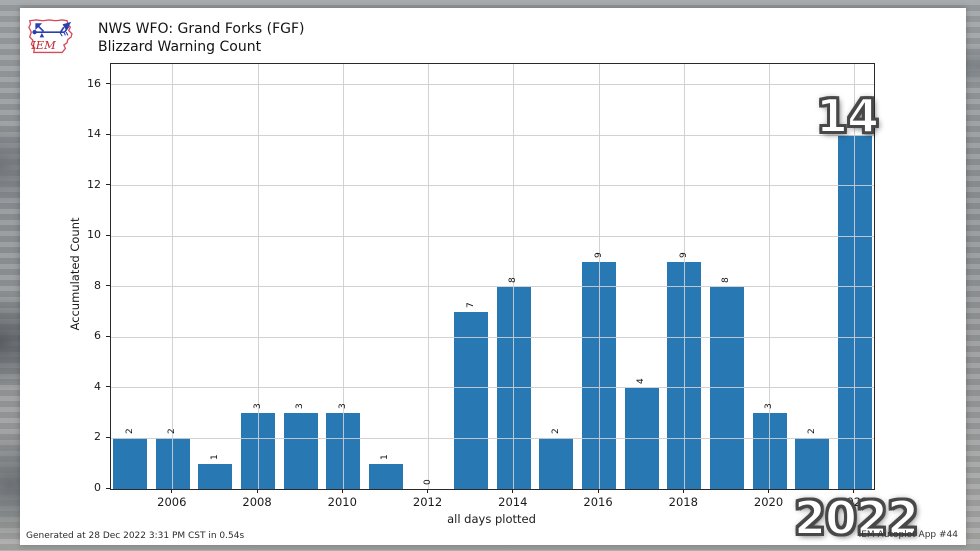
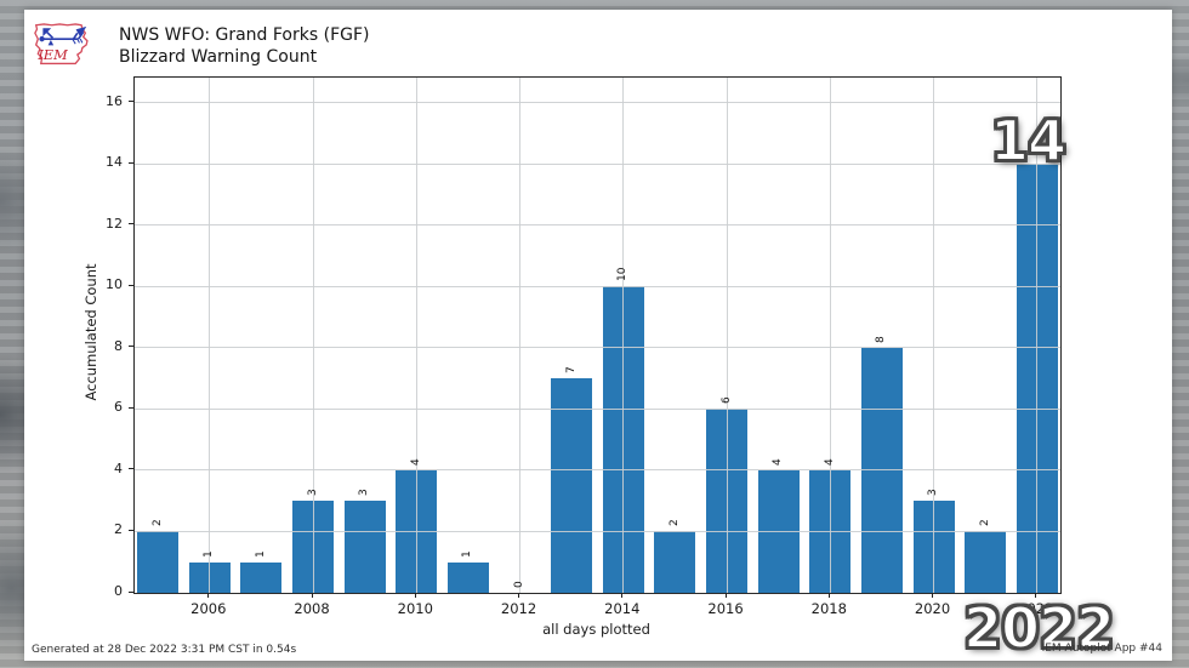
2006: 2 -> 1
2010: 3 -> 4
2014: 8 -> 10
2016: 9 -> 6
2018: 9 -> 4
